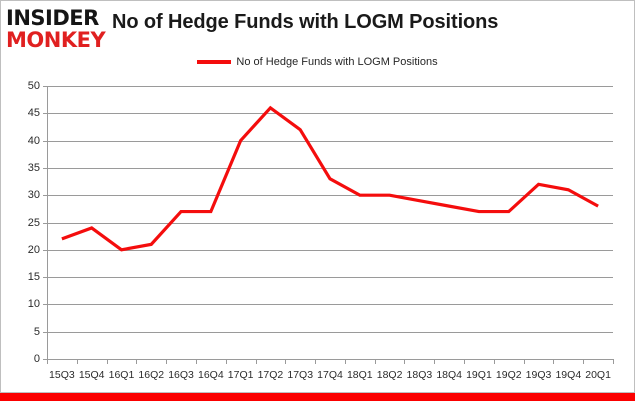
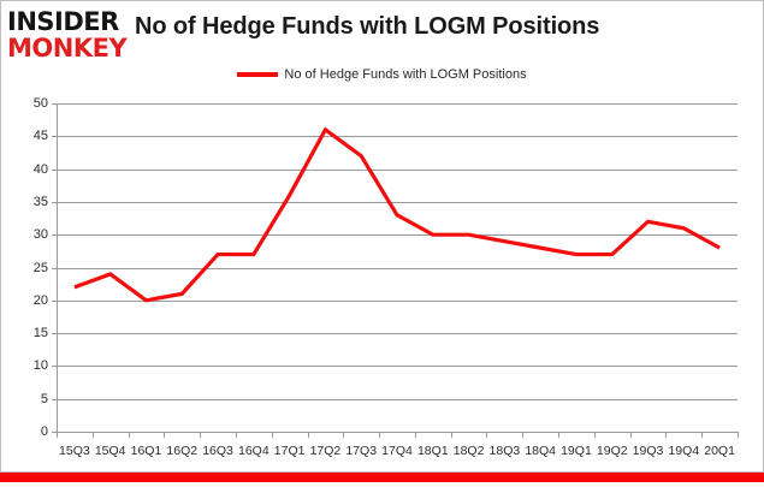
17Q1: 40 -> 36
